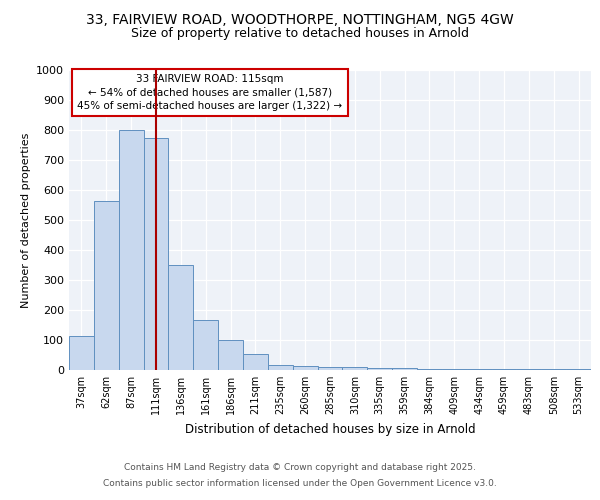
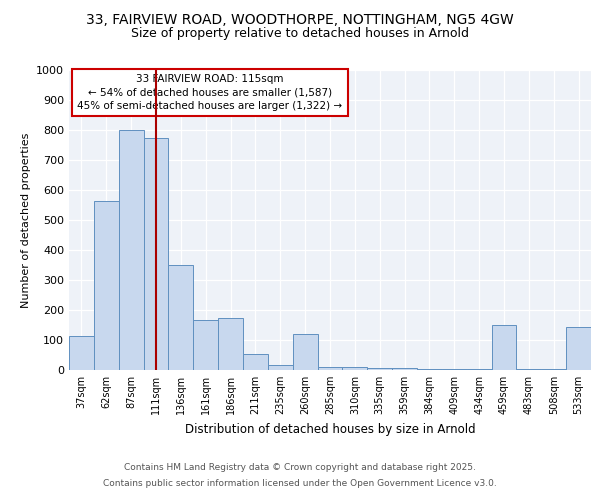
186sqm: 100 -> 175
260sqm: 13 -> 120
459sqm: 3 -> 150
533sqm: 5 -> 145
